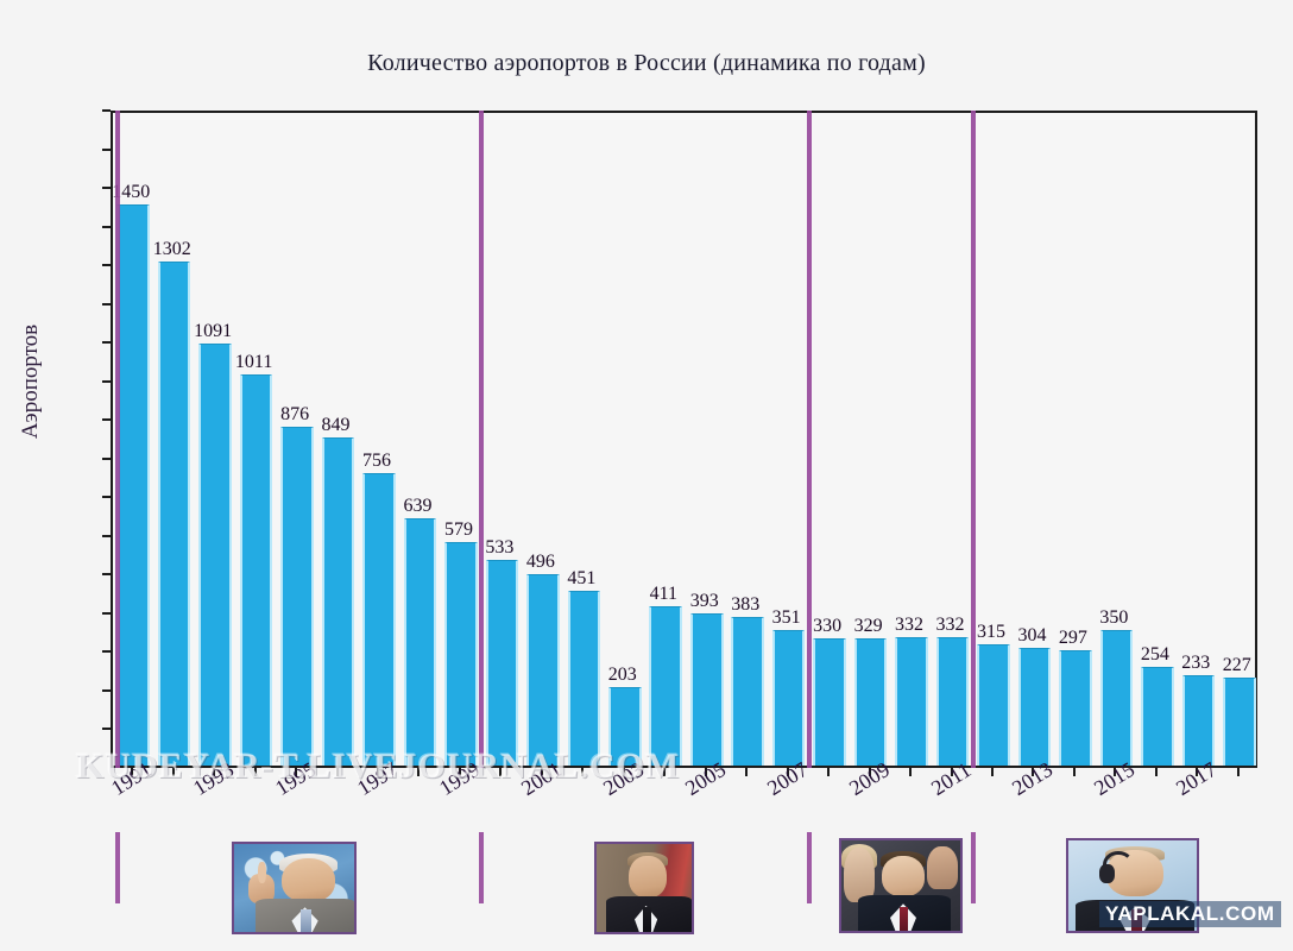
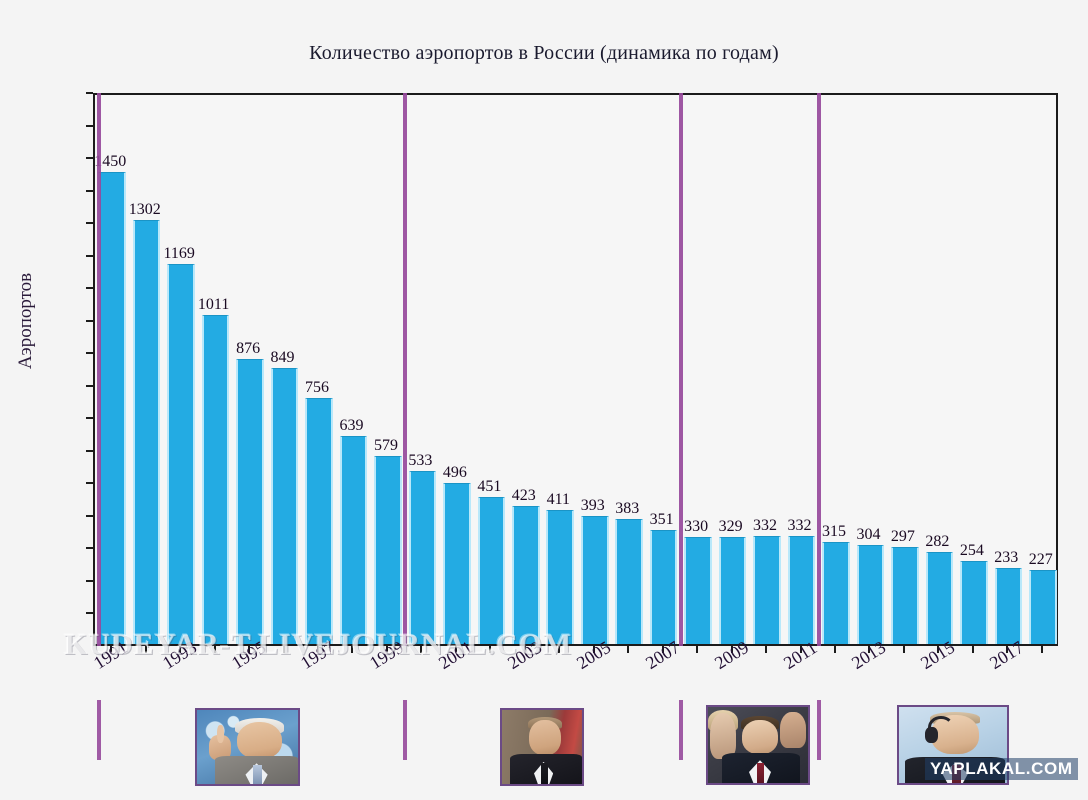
1993: 1091 -> 1169
2003: 203 -> 423
2015: 350 -> 282
